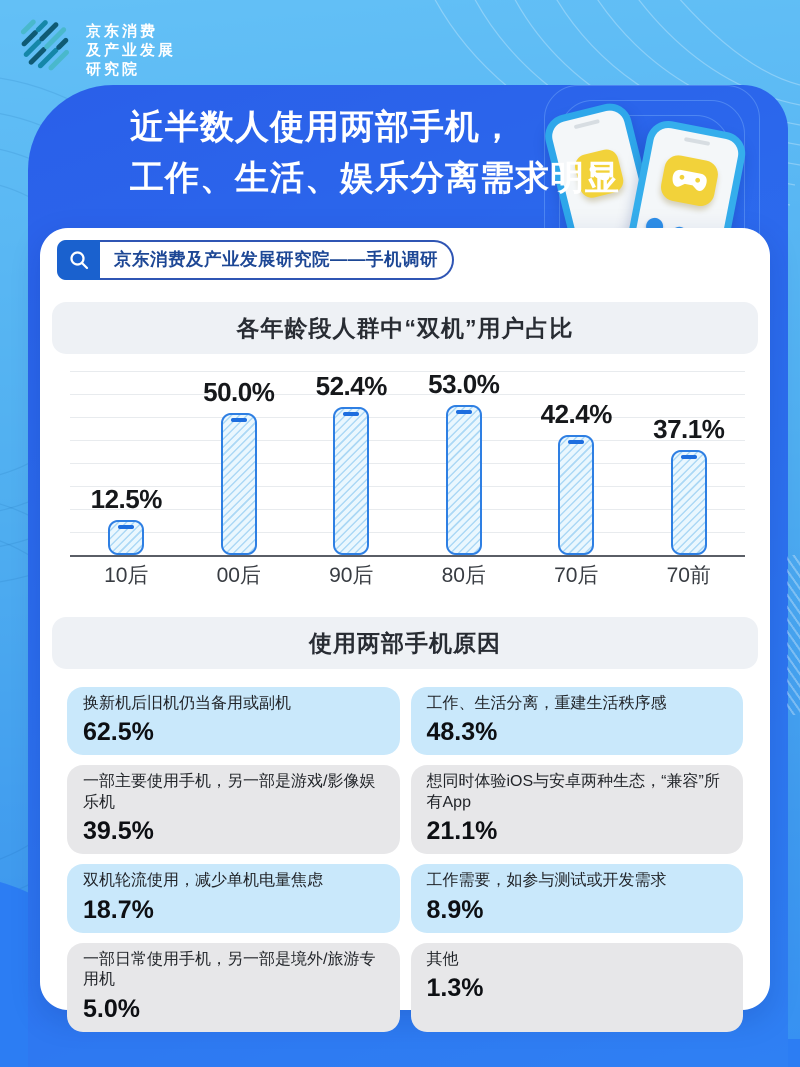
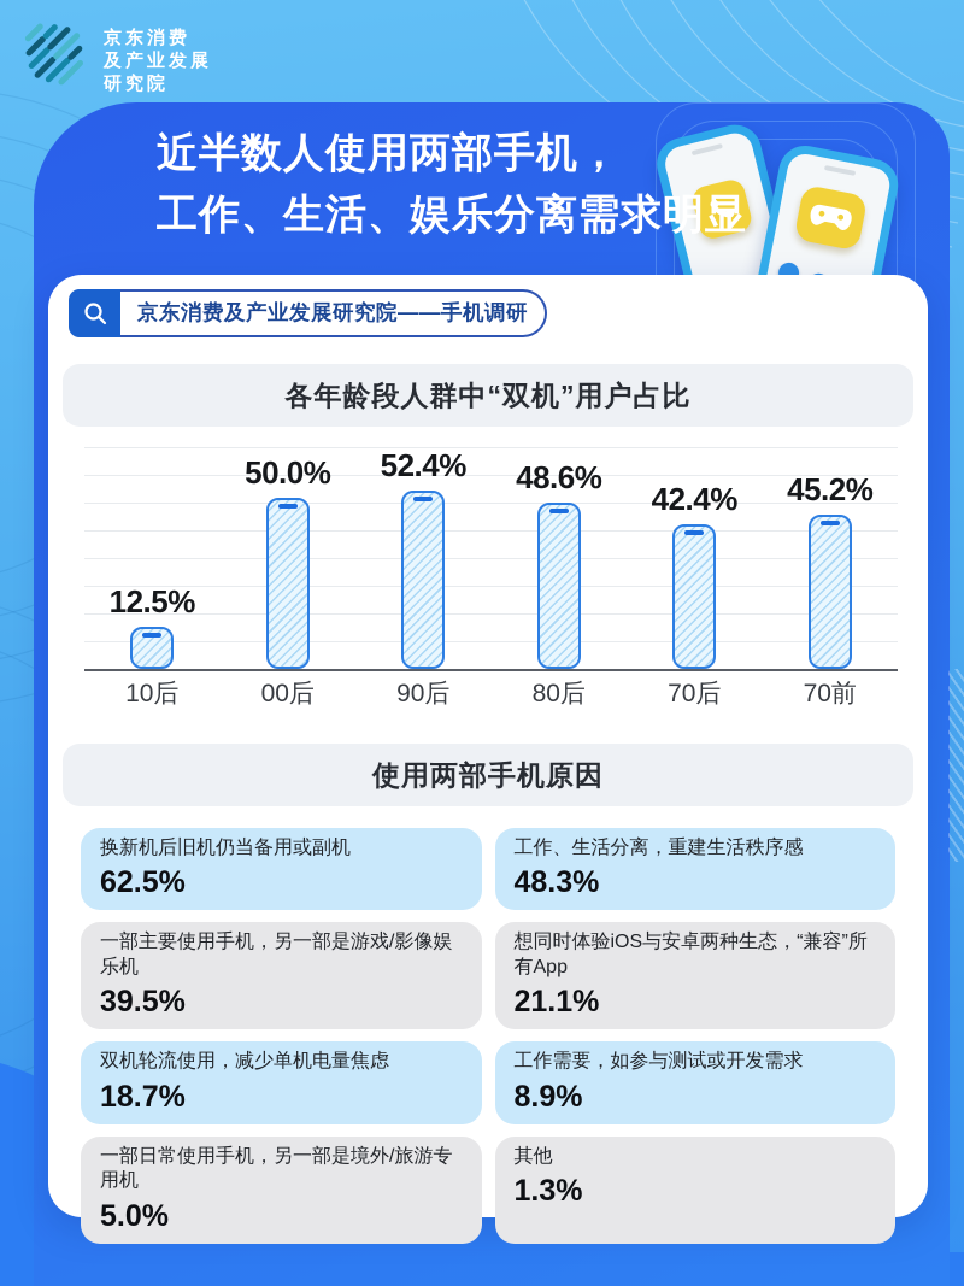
80后: 53.0% -> 48.6%
70前: 37.1% -> 45.2%
